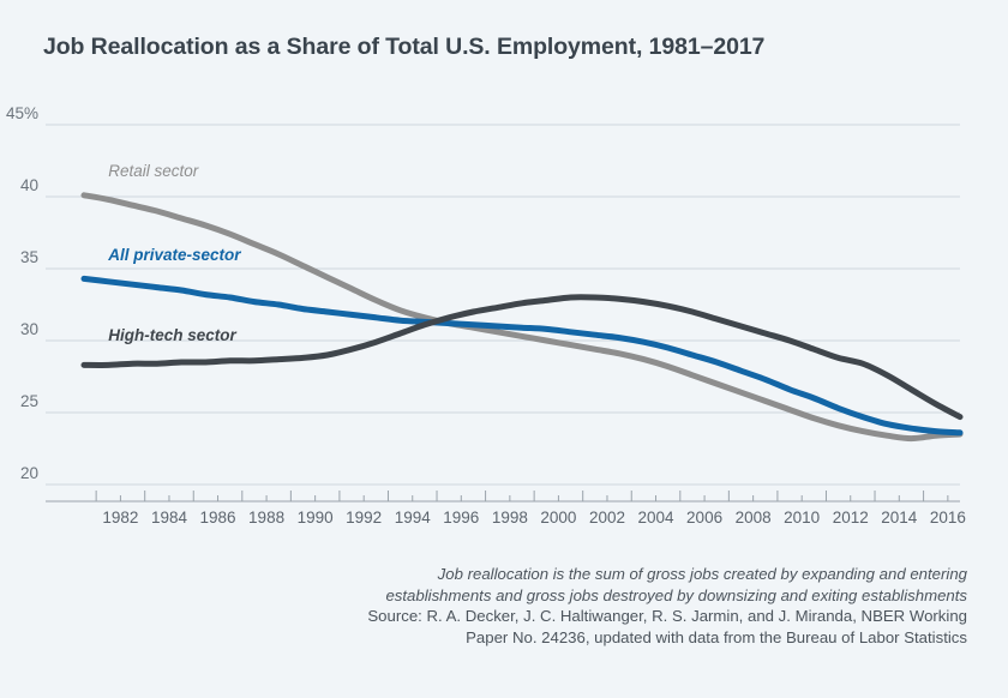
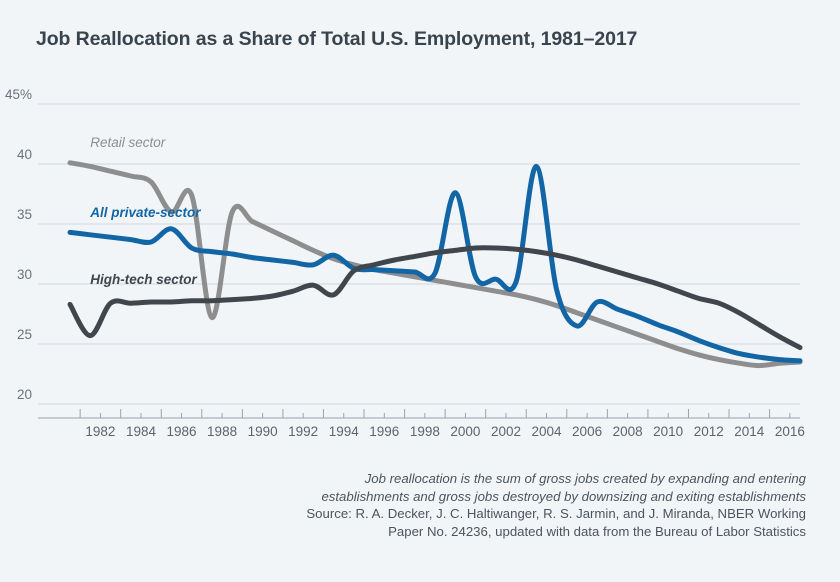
High-tech sector/1982: 28.3% -> 25.7%
Retail sector/1986: 38.0% -> 36.0%
All private-sector/1986: 33.2% -> 34.6%
Retail sector/1988: 36.7% -> 27.2%
All private-sector/1994: 31.4% -> 32.4%
High-tech sector/1994: 30.5% -> 29.1%
All private-sector/2000: 30.8% -> 37.6%
All private-sector/2004: 29.9% -> 39.8%
All private-sector/2006: 29.0% -> 26.5%
